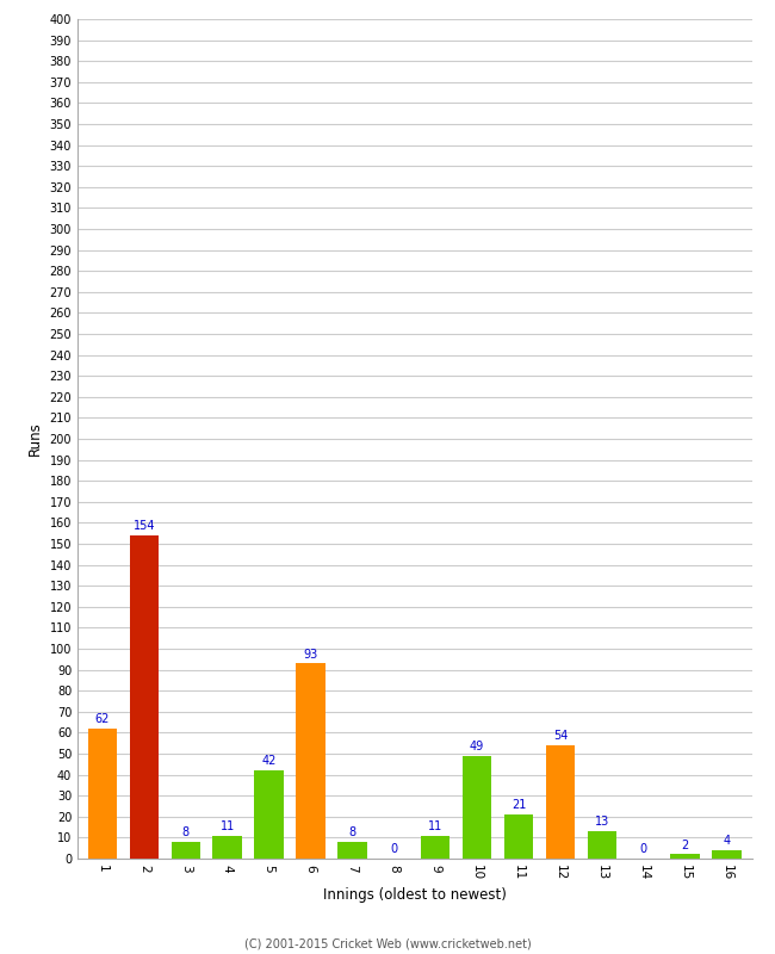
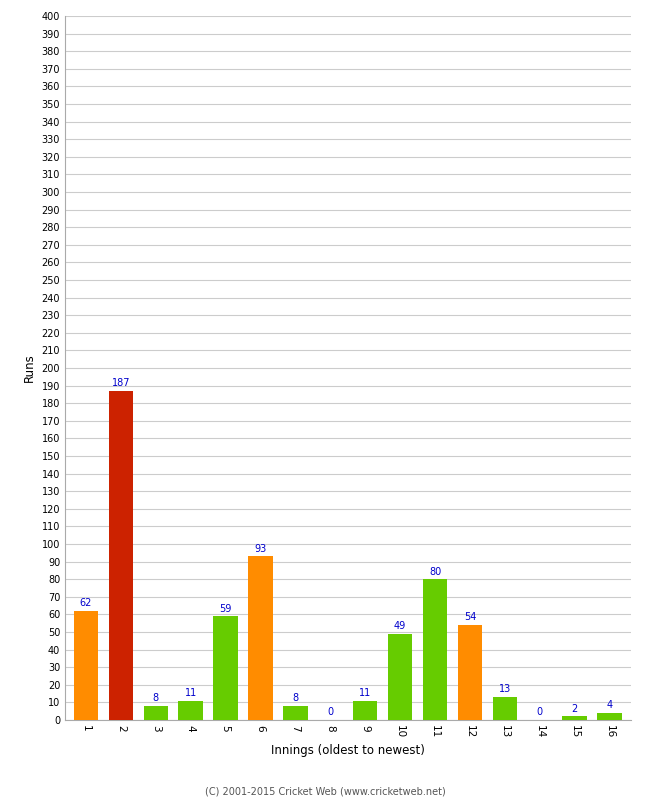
2: 154 -> 187
5: 42 -> 59
11: 21 -> 80
